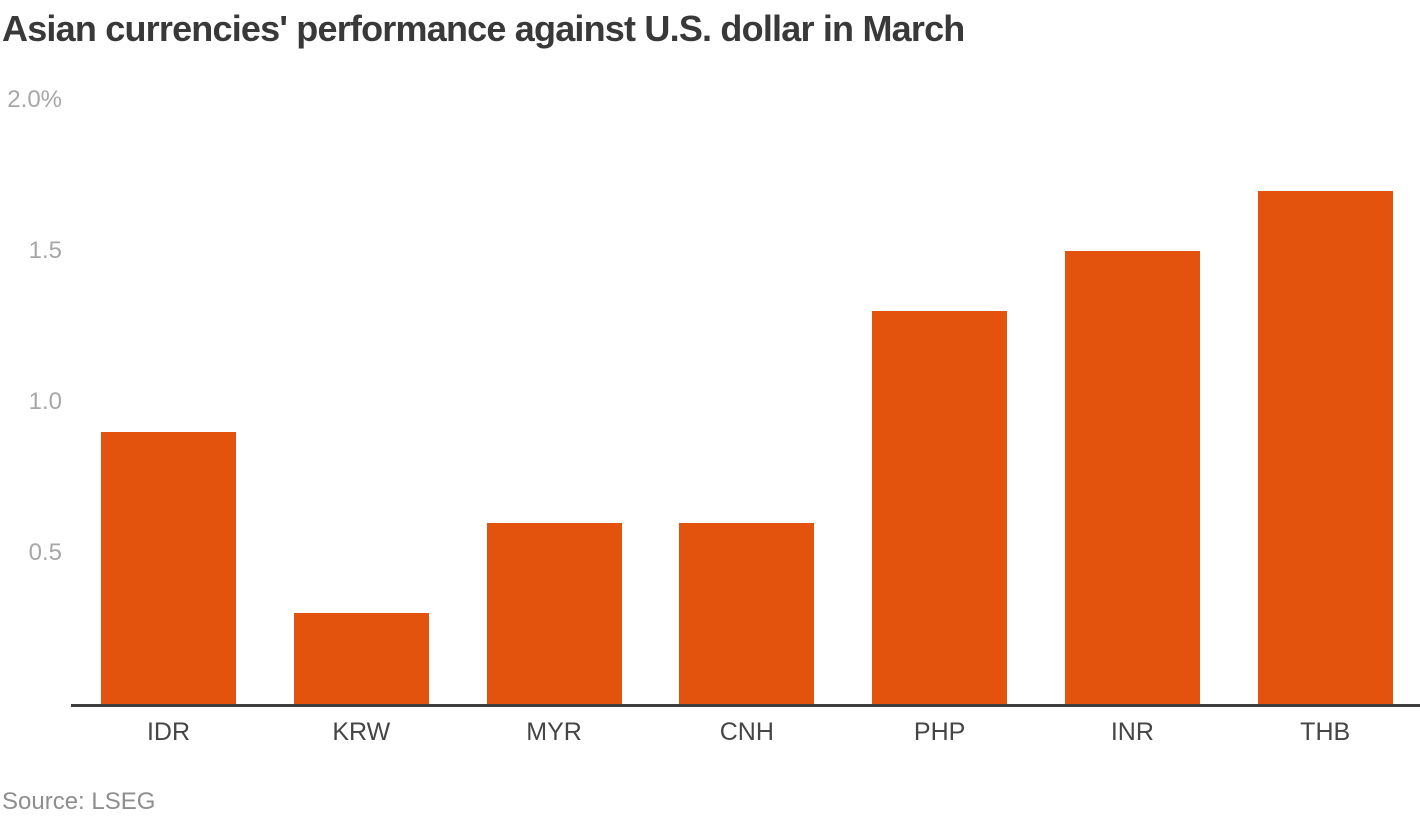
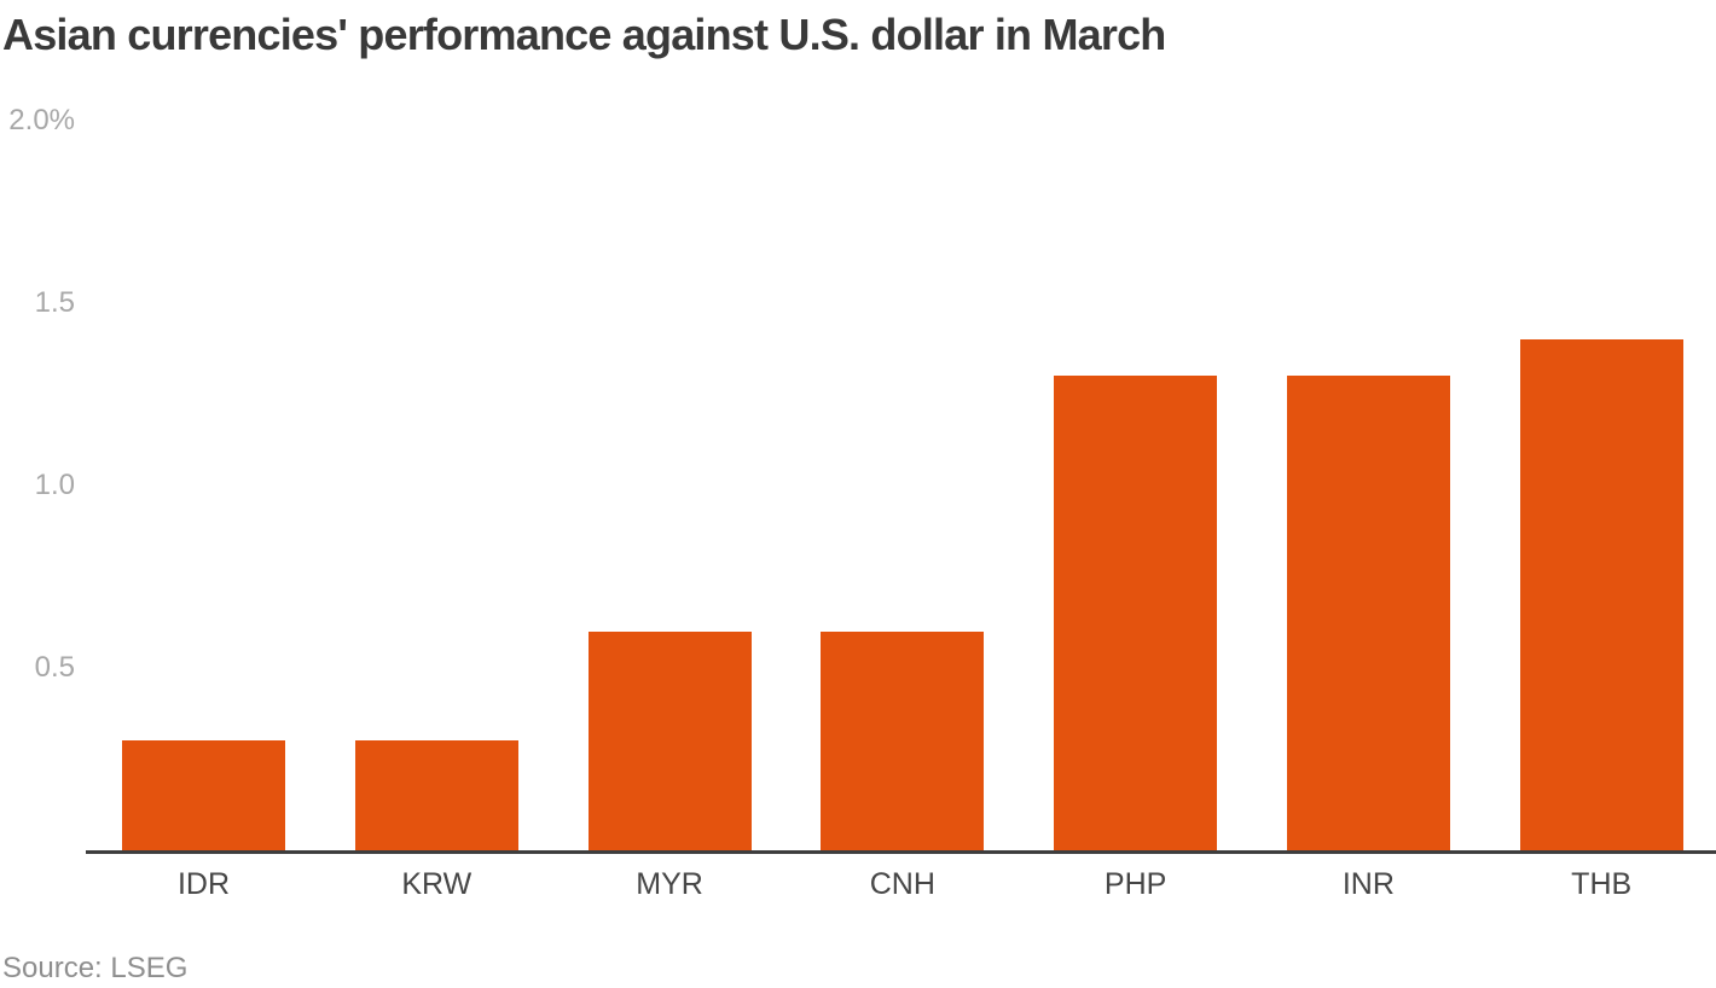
IDR: 0.9% -> 0.3%
INR: 1.5% -> 1.3%
THB: 1.7% -> 1.4%
